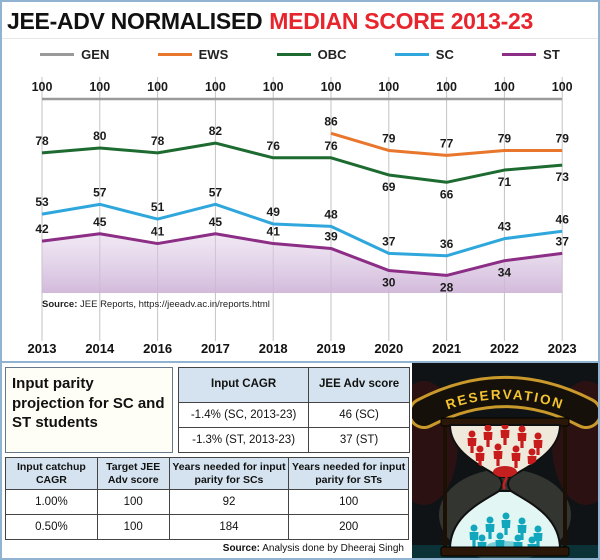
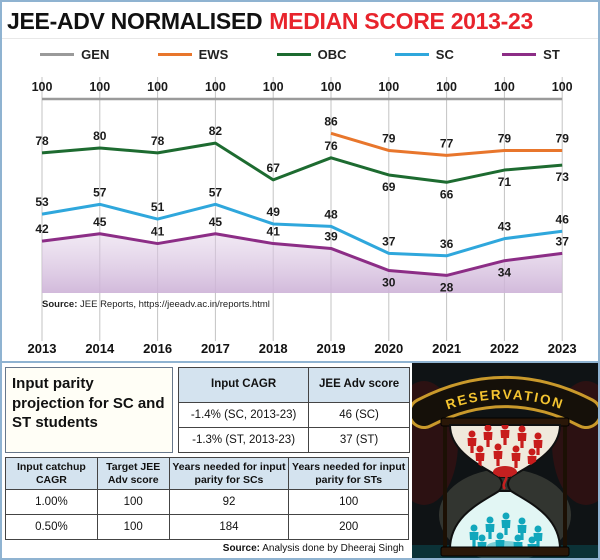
OBC/2018: 76 -> 67
